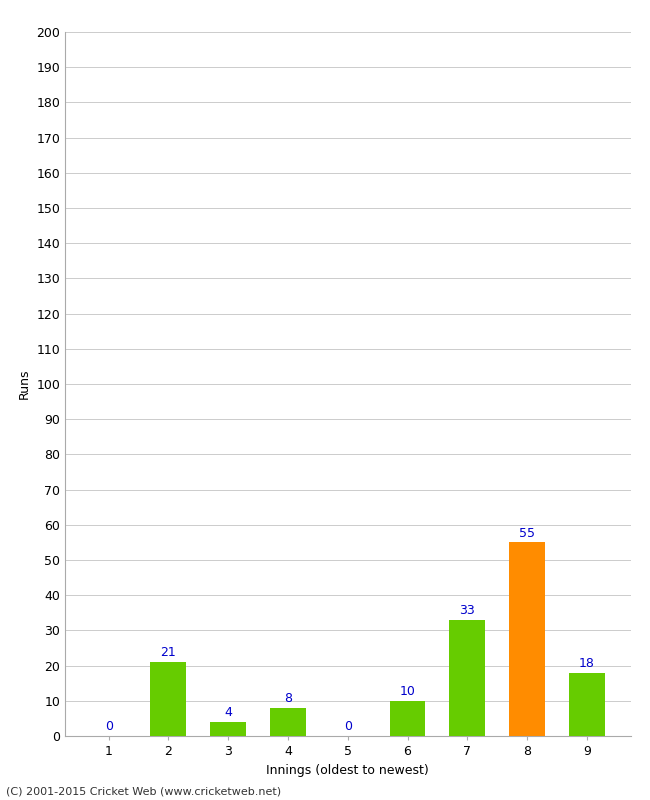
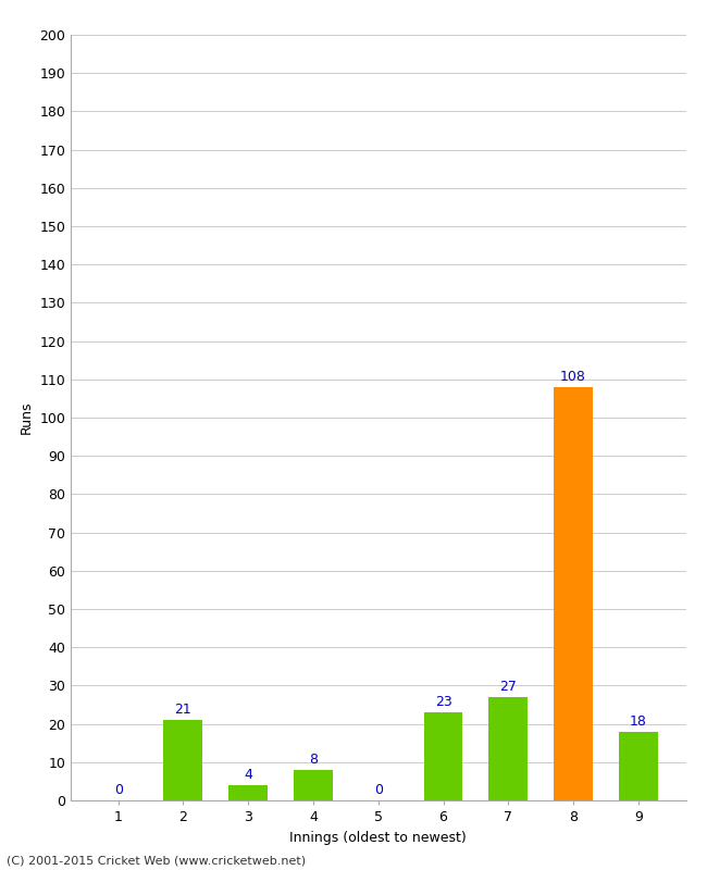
6: 10 -> 23
7: 33 -> 27
8: 55 -> 108
